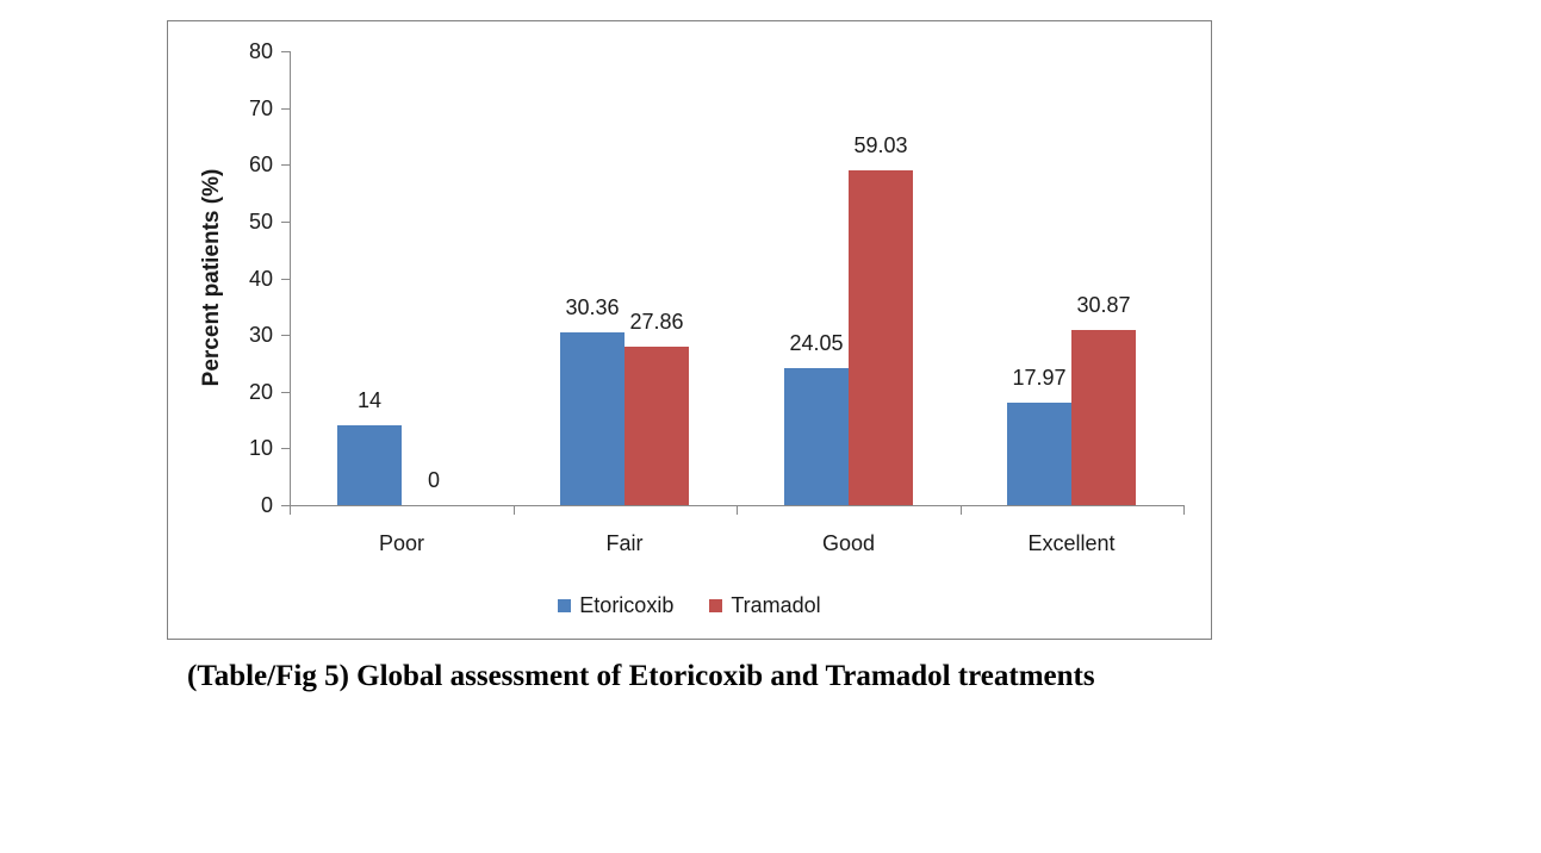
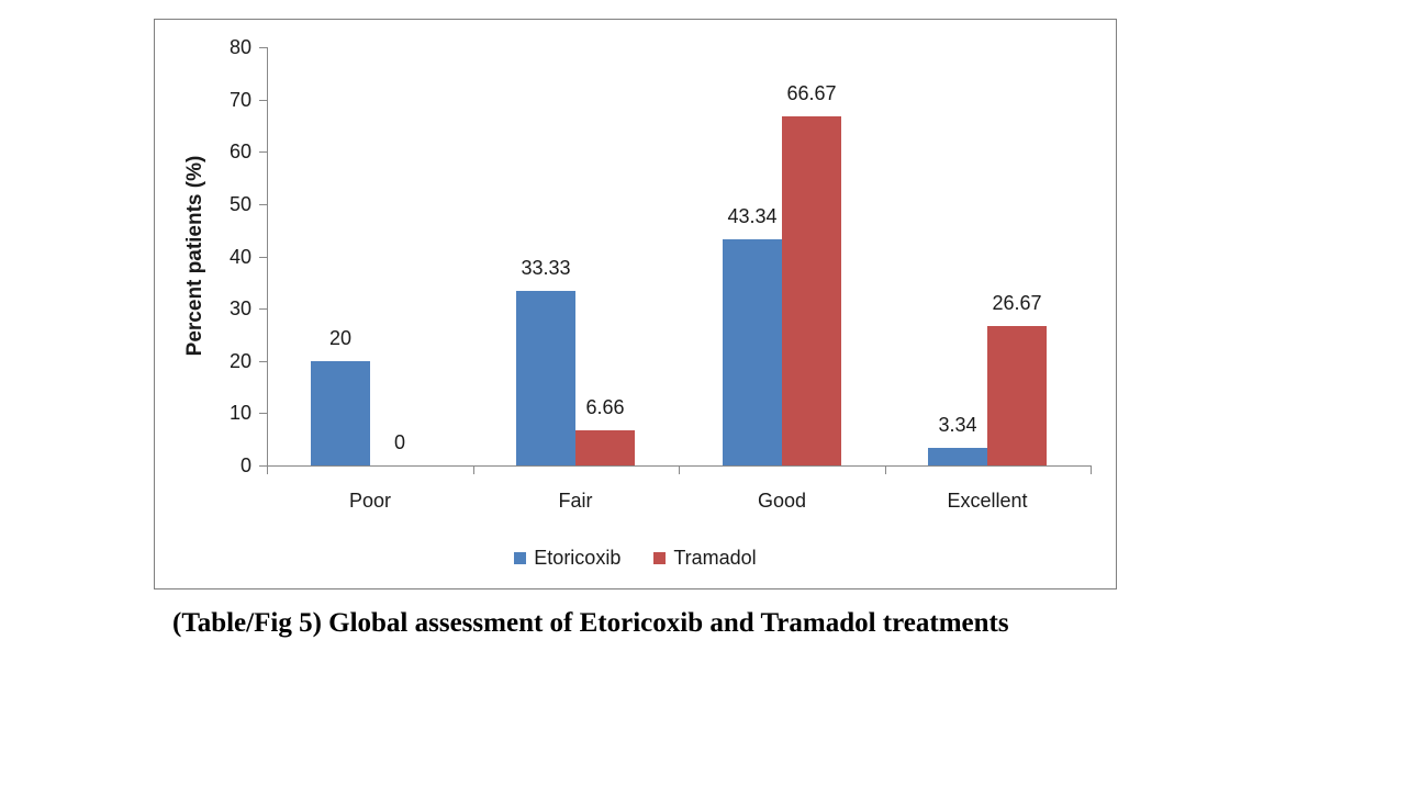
Etoricoxib/Poor: 14 -> 20
Etoricoxib/Fair: 30.36 -> 33.33
Tramadol/Fair: 27.86 -> 6.66
Etoricoxib/Good: 24.05 -> 43.34
Tramadol/Good: 59.03 -> 66.67
Etoricoxib/Excellent: 17.97 -> 3.34
Tramadol/Excellent: 30.87 -> 26.67
